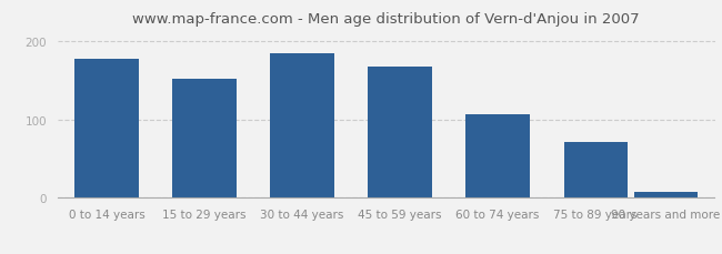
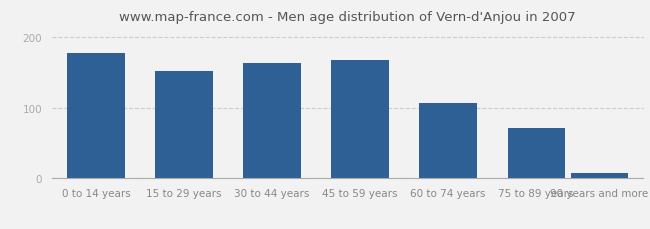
30 to 44 years: 185 -> 164
